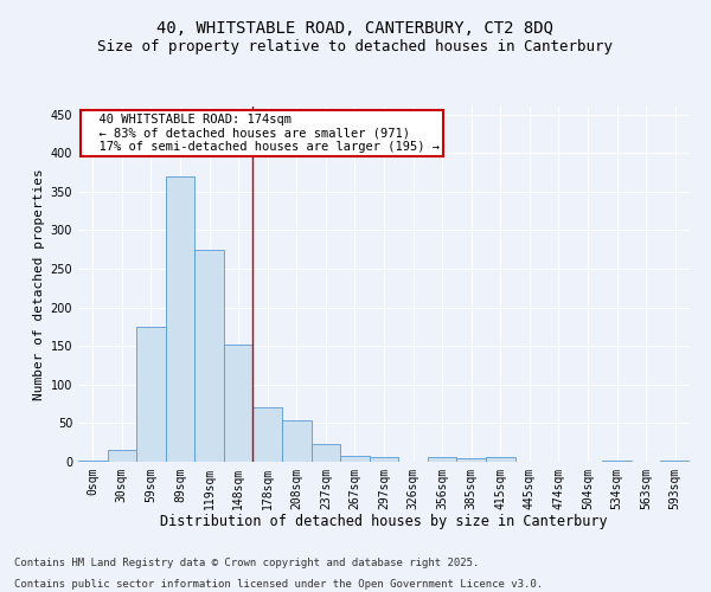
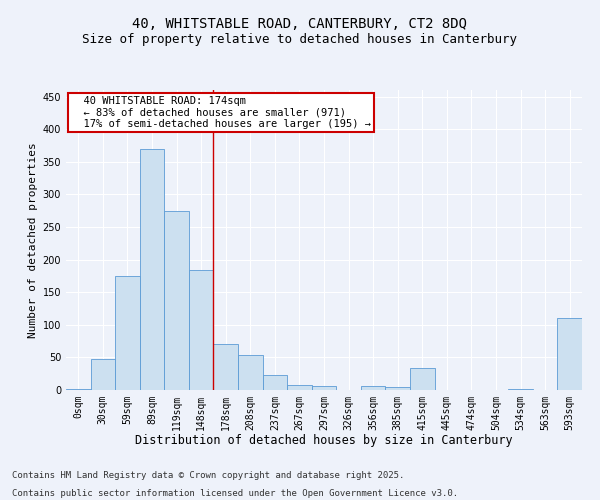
30sqm: 15 -> 48
148sqm: 152 -> 184
415sqm: 6 -> 34
593sqm: 2 -> 110
